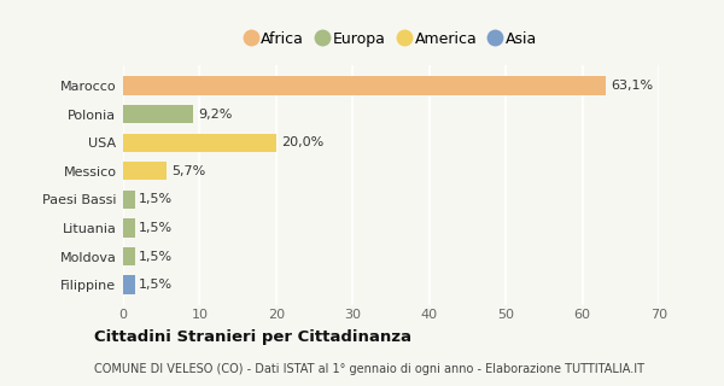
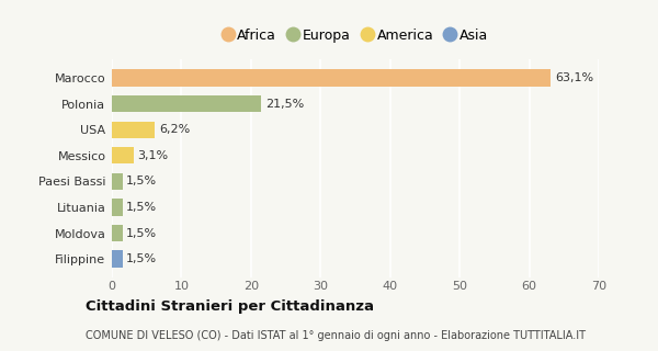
Polonia: 9,2% -> 21,5%
USA: 20,0% -> 6,2%
Messico: 5,7% -> 3,1%
